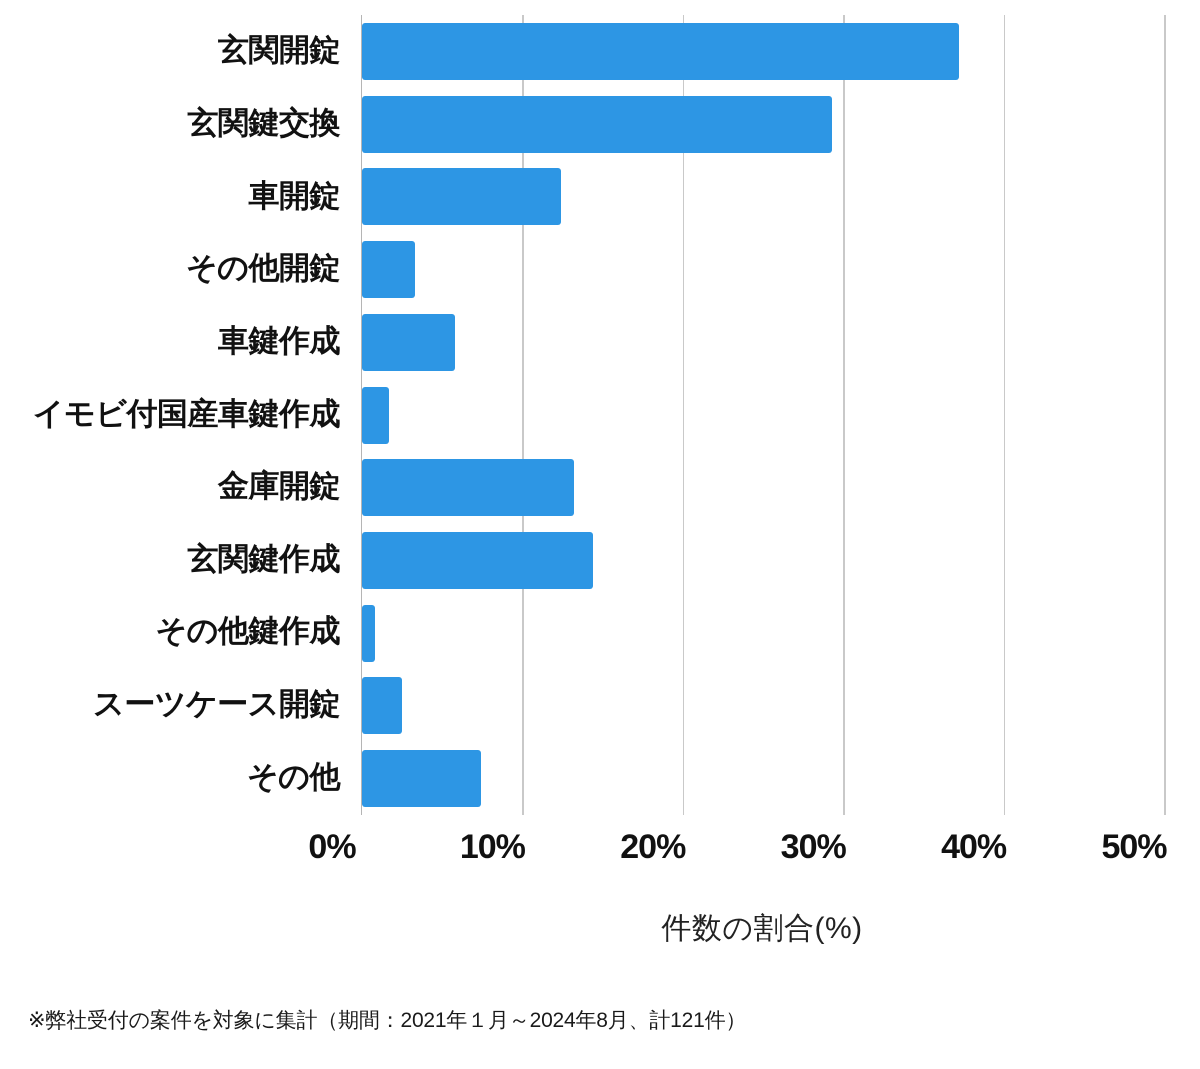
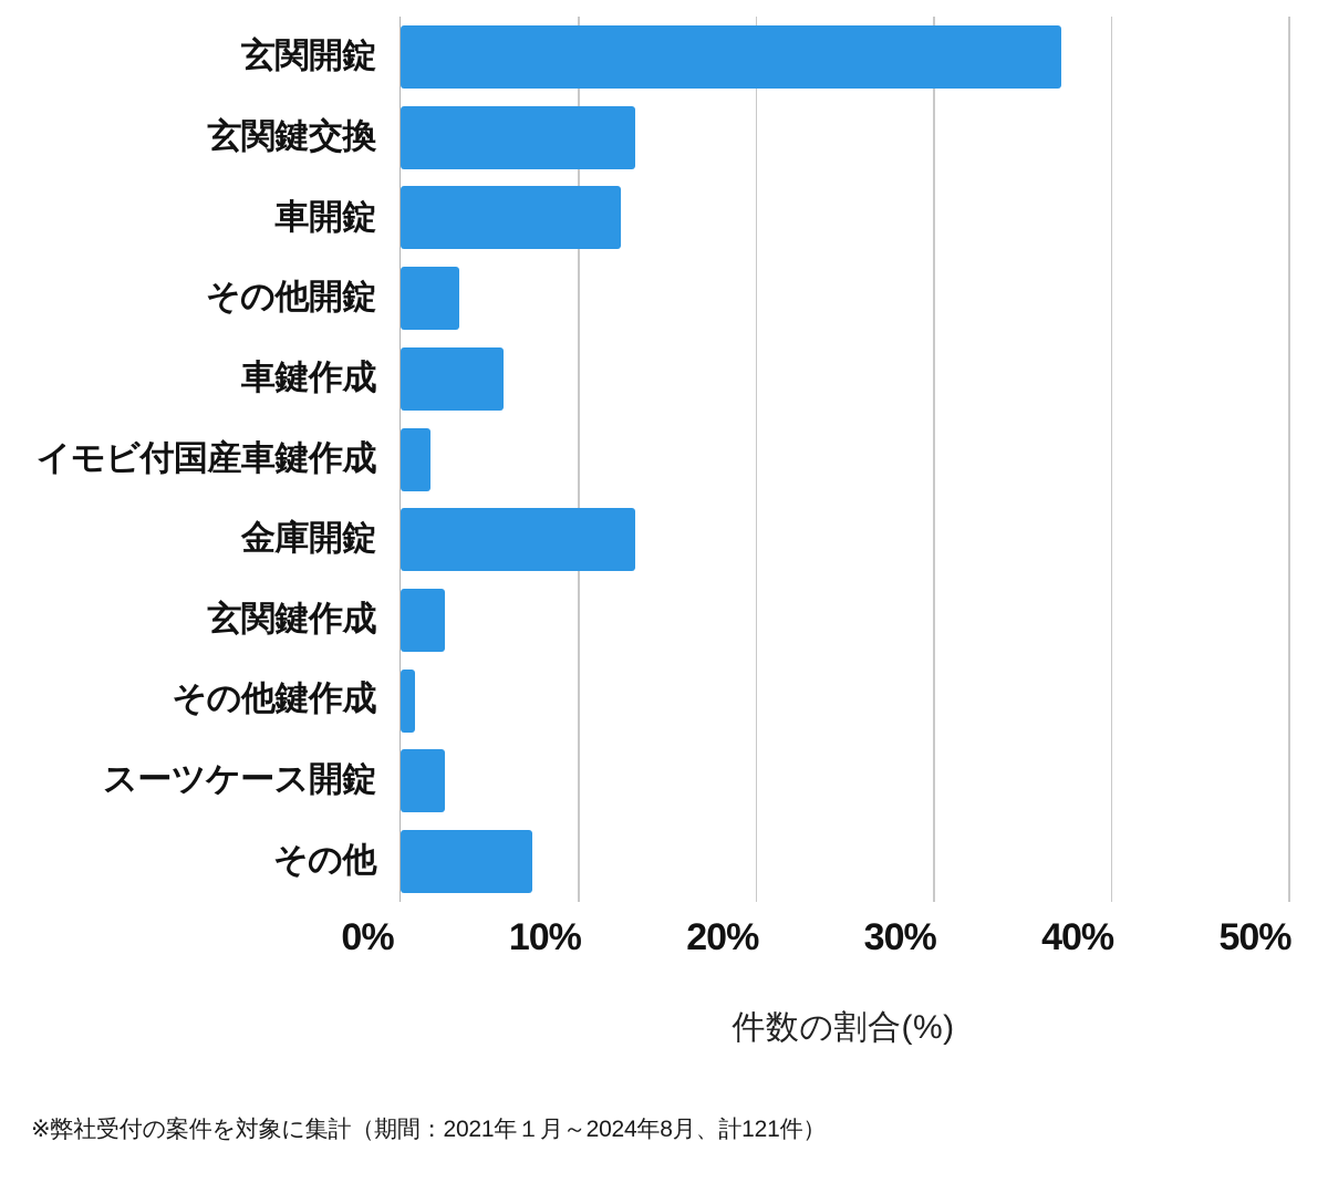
玄関鍵交換: 29.3% -> 13.2%
玄関鍵作成: 14.4% -> 2.5%
